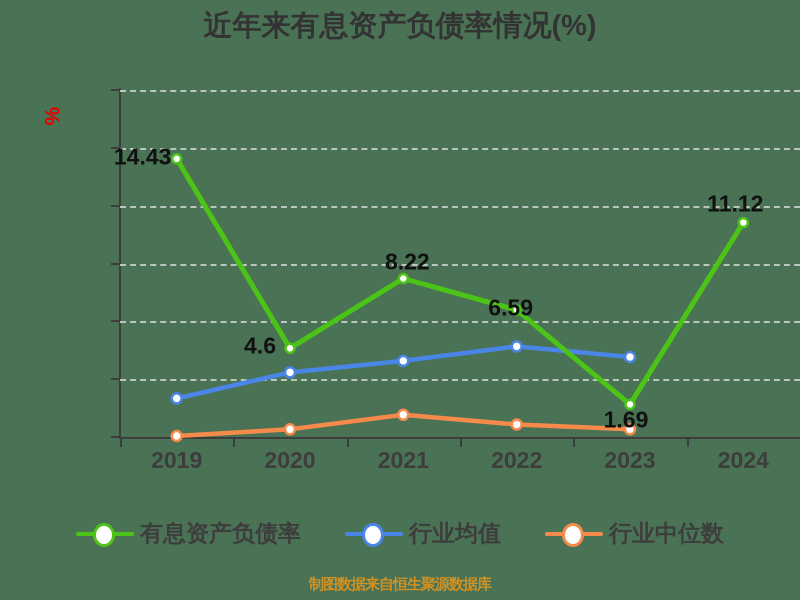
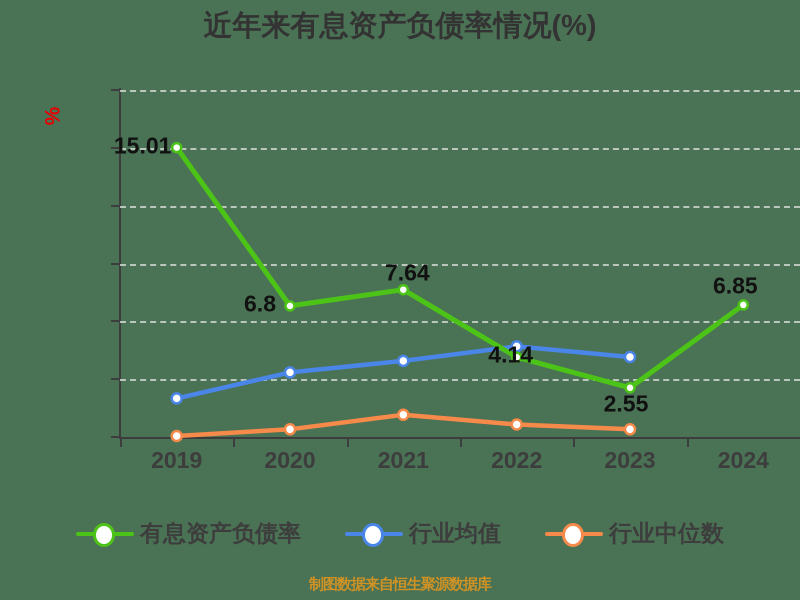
有息资产负债率/2019: 14.43 -> 15.01
有息资产负债率/2020: 4.6 -> 6.8
有息资产负债率/2021: 8.22 -> 7.64
有息资产负债率/2022: 6.59 -> 4.14
有息资产负债率/2023: 1.69 -> 2.55
有息资产负债率/2024: 11.12 -> 6.85
